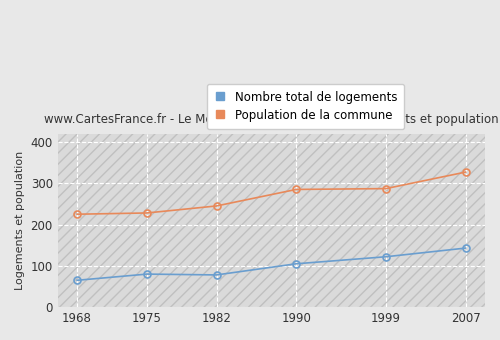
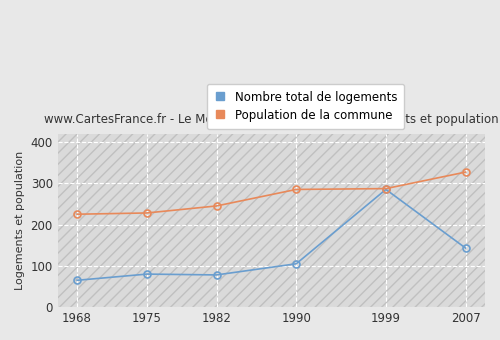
Nombre total de logements/1999: 122 -> 285
